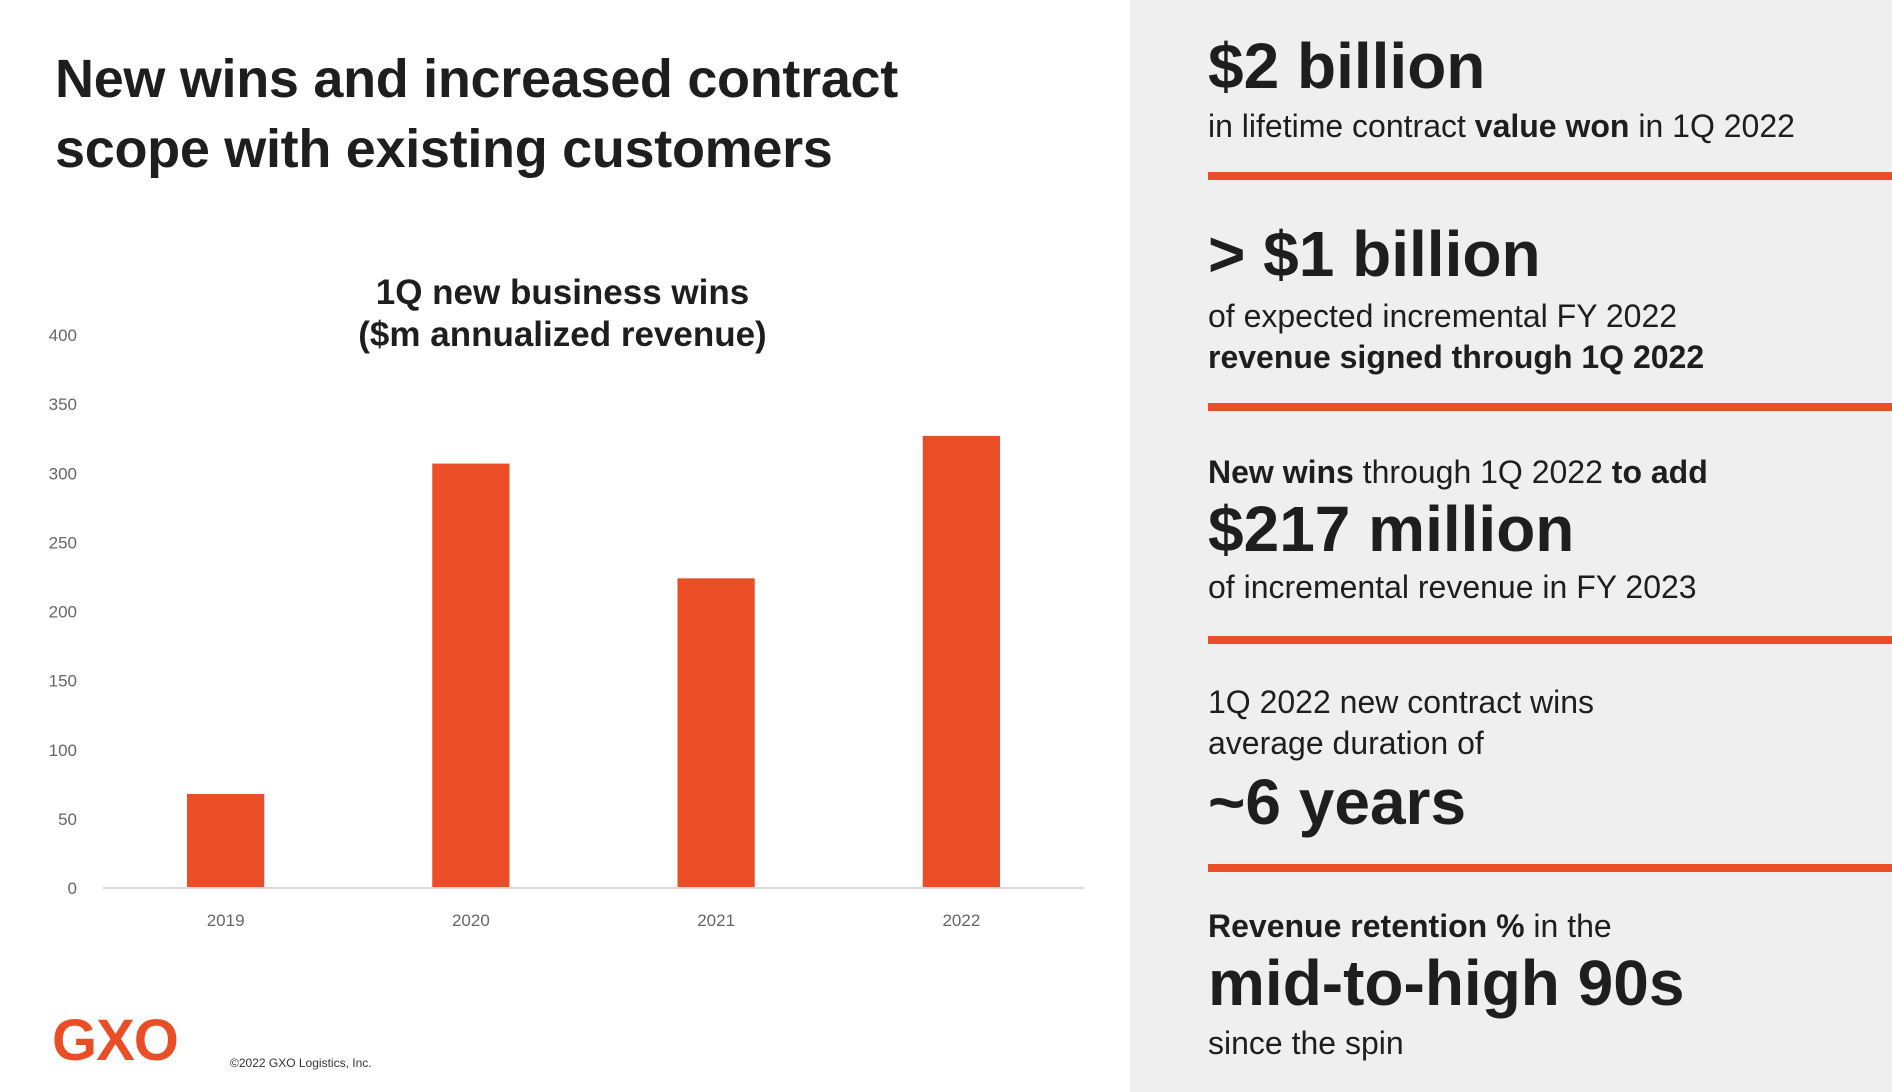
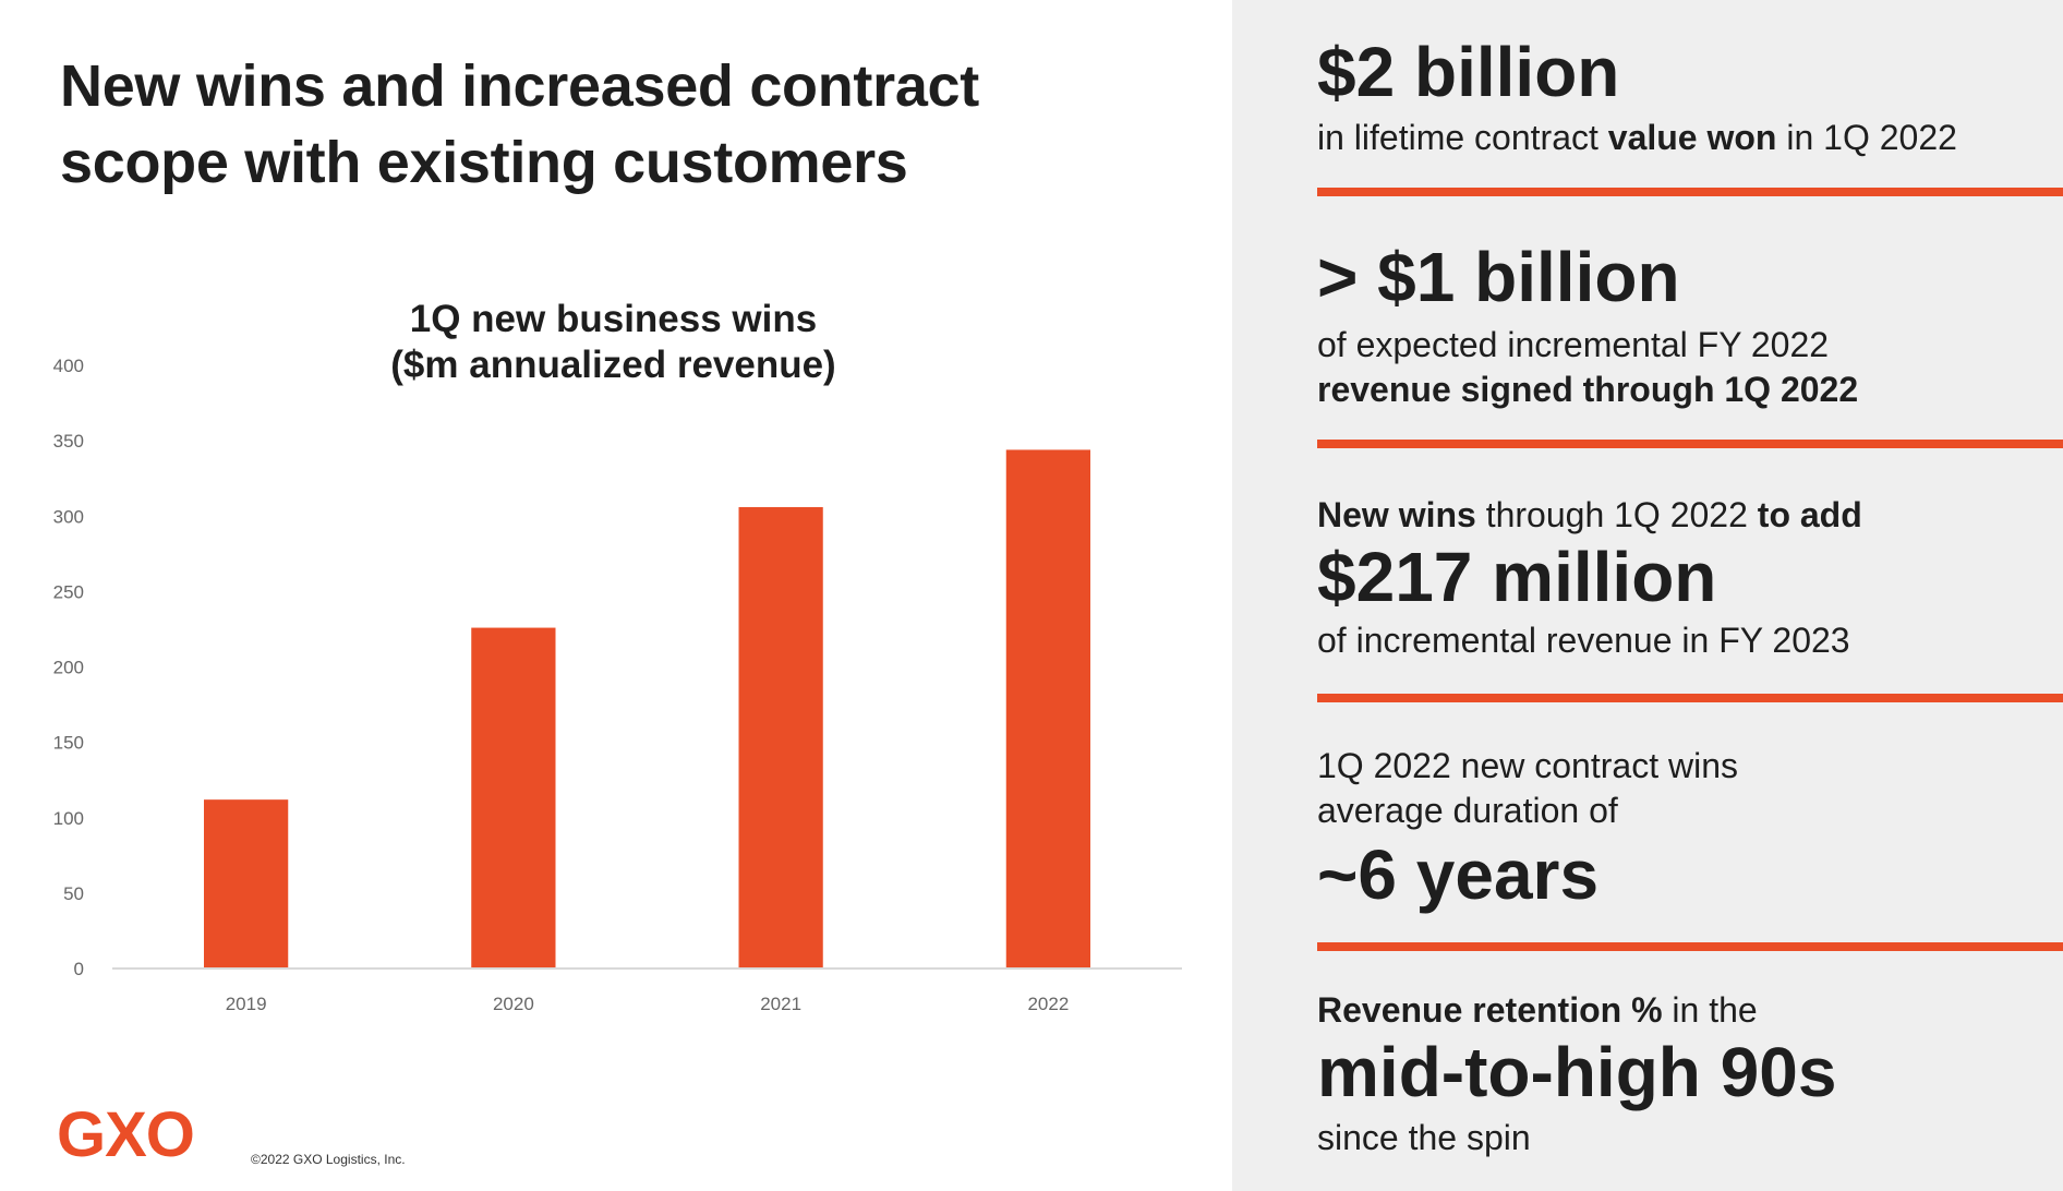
2019: 68 -> 112
2020: 307 -> 226
2021: 224 -> 306
2022: 327 -> 344
